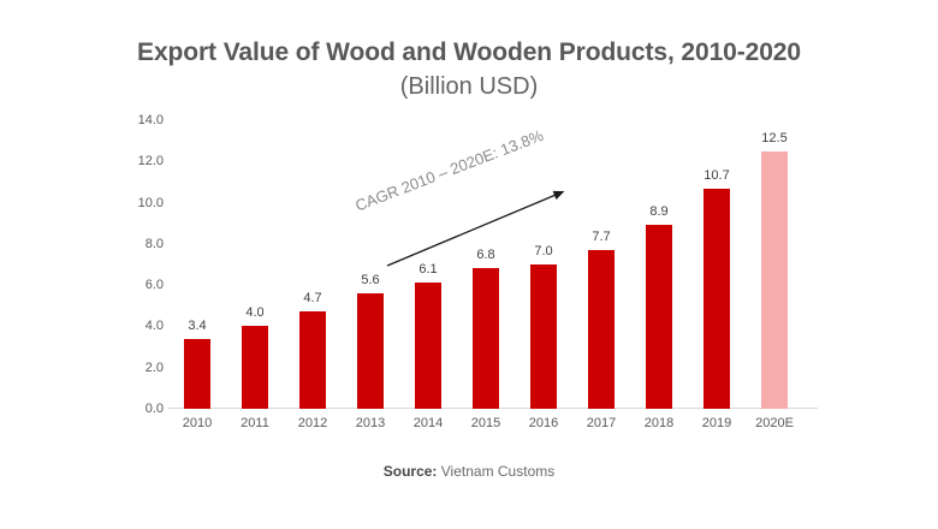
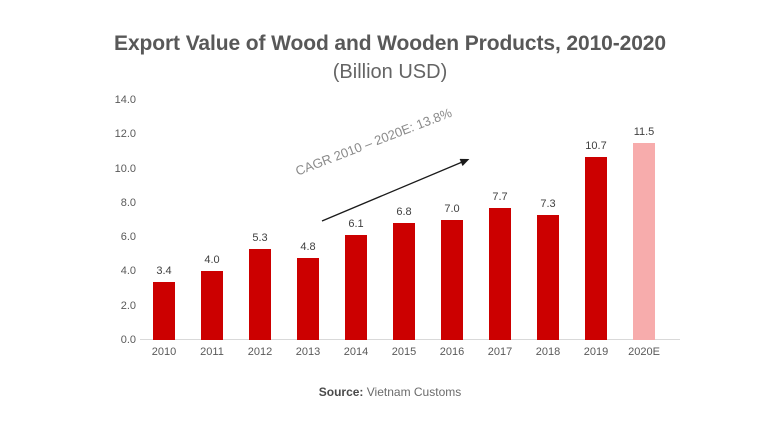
2012: 4.7 -> 5.3
2013: 5.6 -> 4.8
2018: 8.9 -> 7.3
2020E: 12.5 -> 11.5
